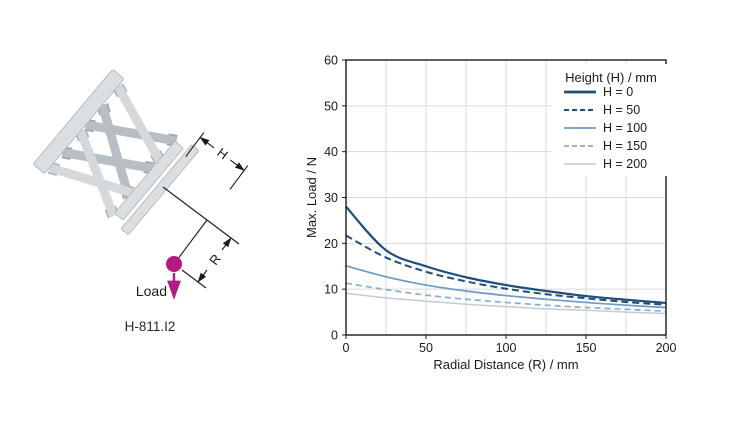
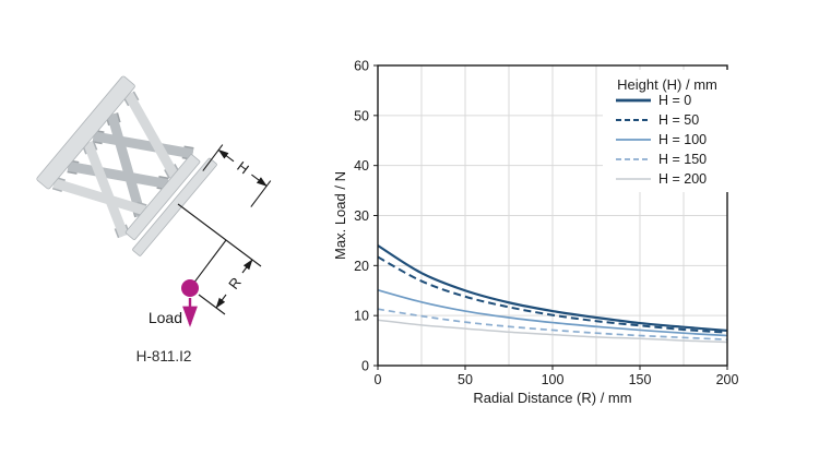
H = 0/0: 28 -> 24
